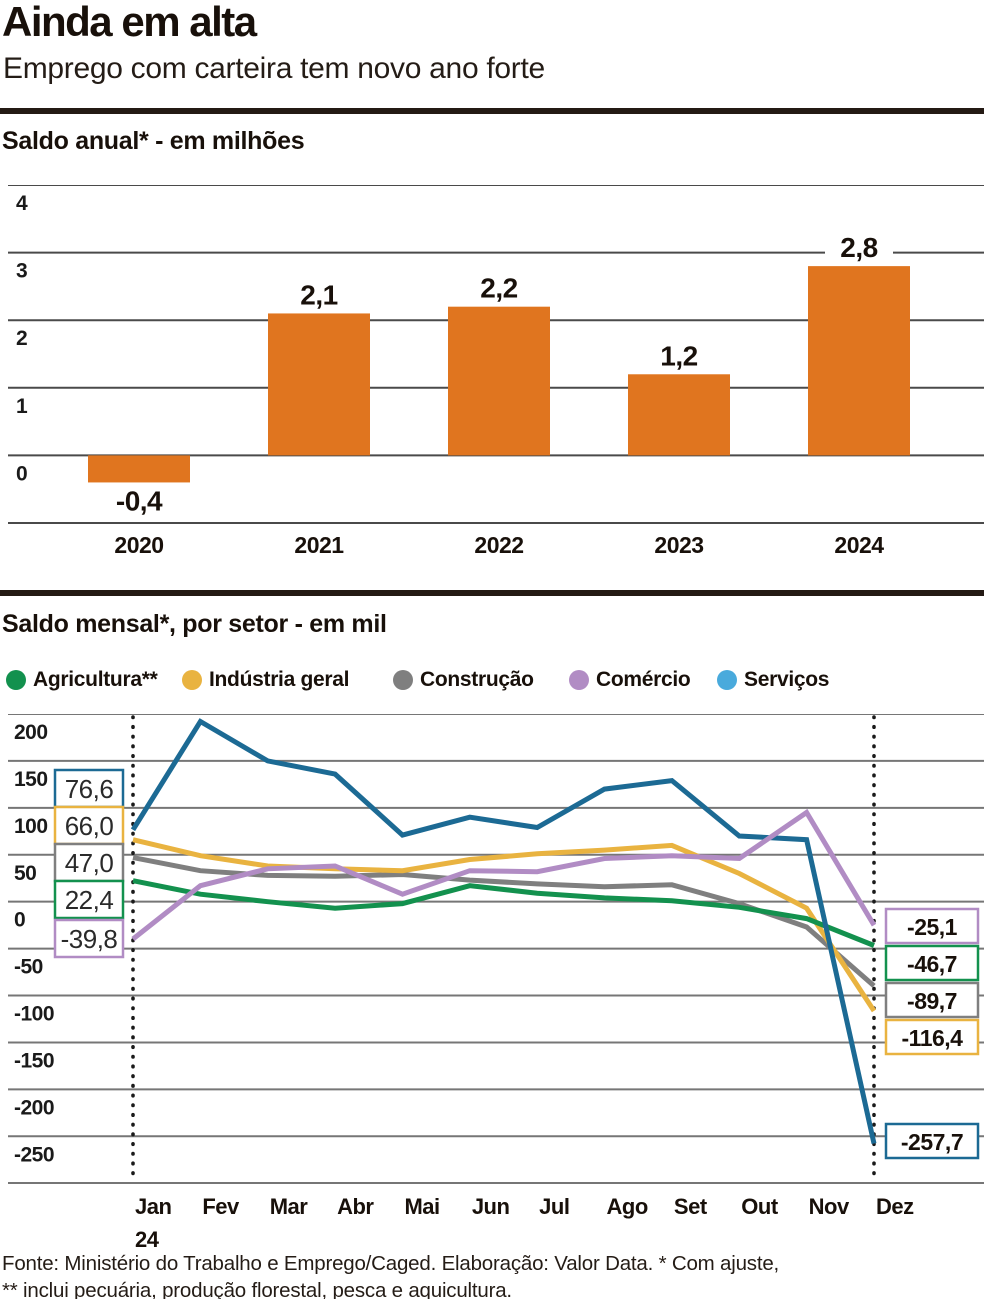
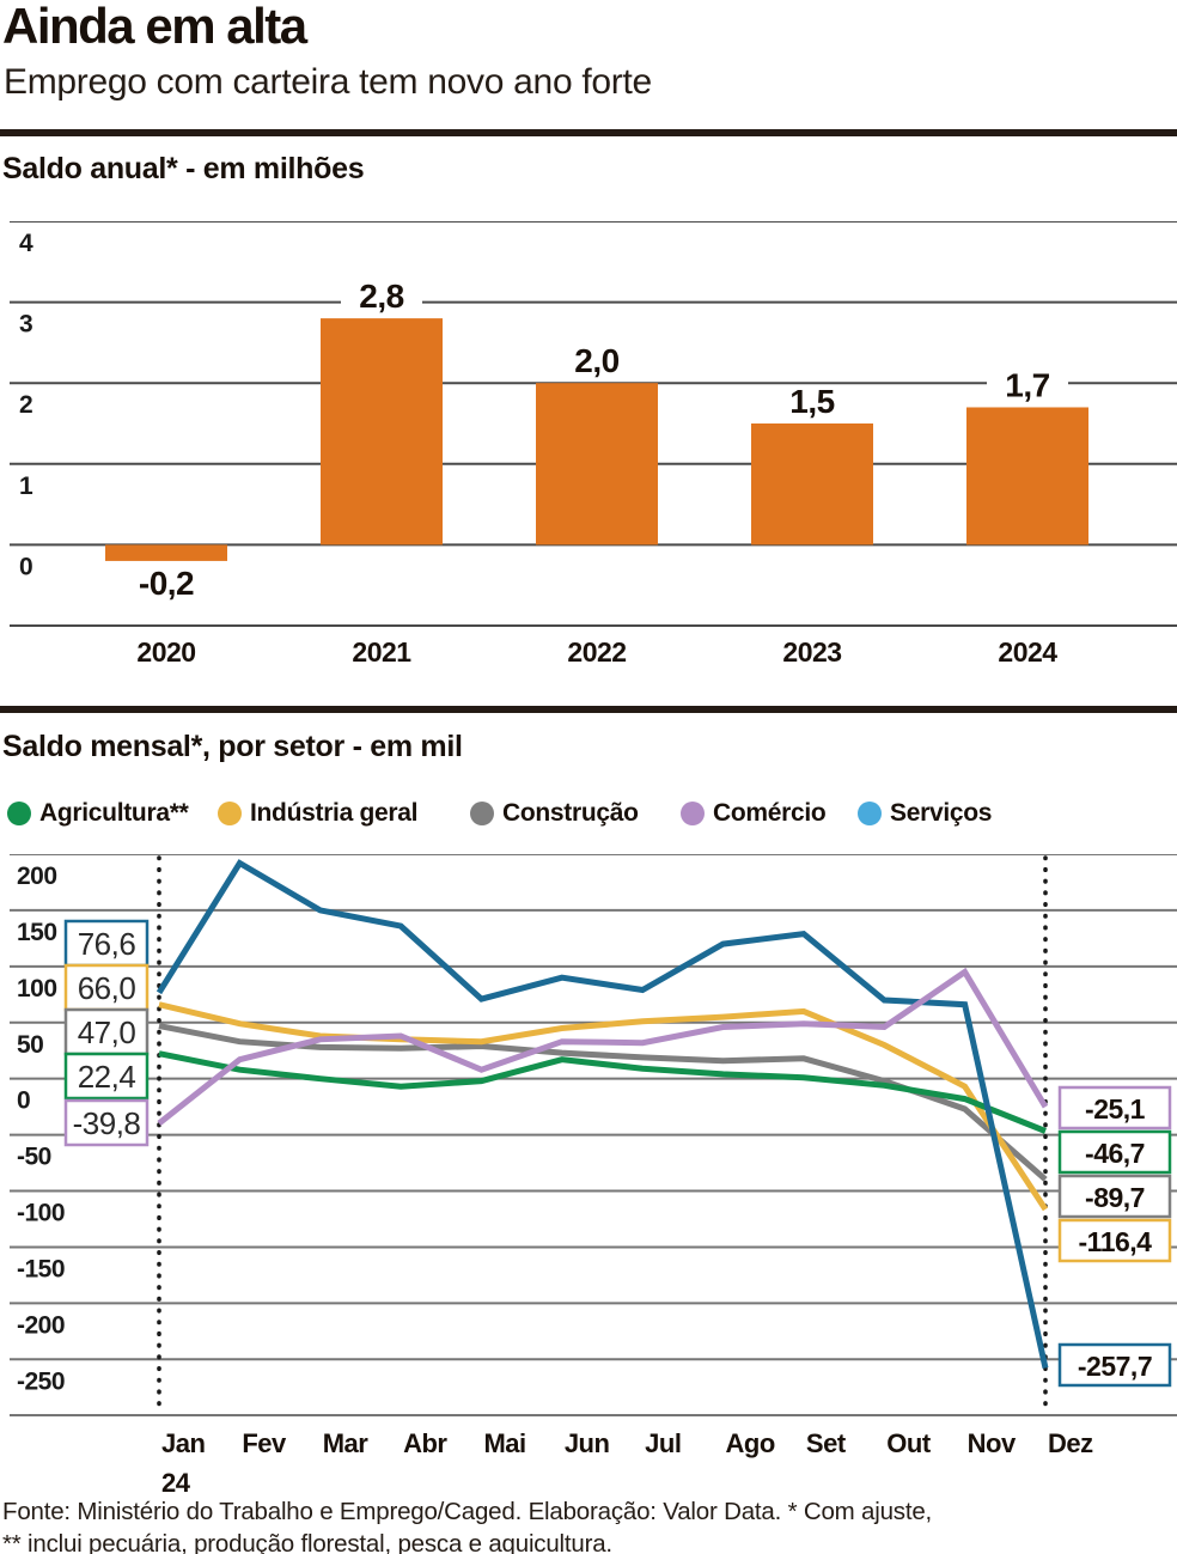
Saldo anual* - em milhões/2020: -0,4 -> -0,2
Saldo anual* - em milhões/2021: 2,1 -> 2,8
Saldo anual* - em milhões/2022: 2,2 -> 2,0
Saldo anual* - em milhões/2023: 1,2 -> 1,5
Saldo anual* - em milhões/2024: 2,8 -> 1,7
